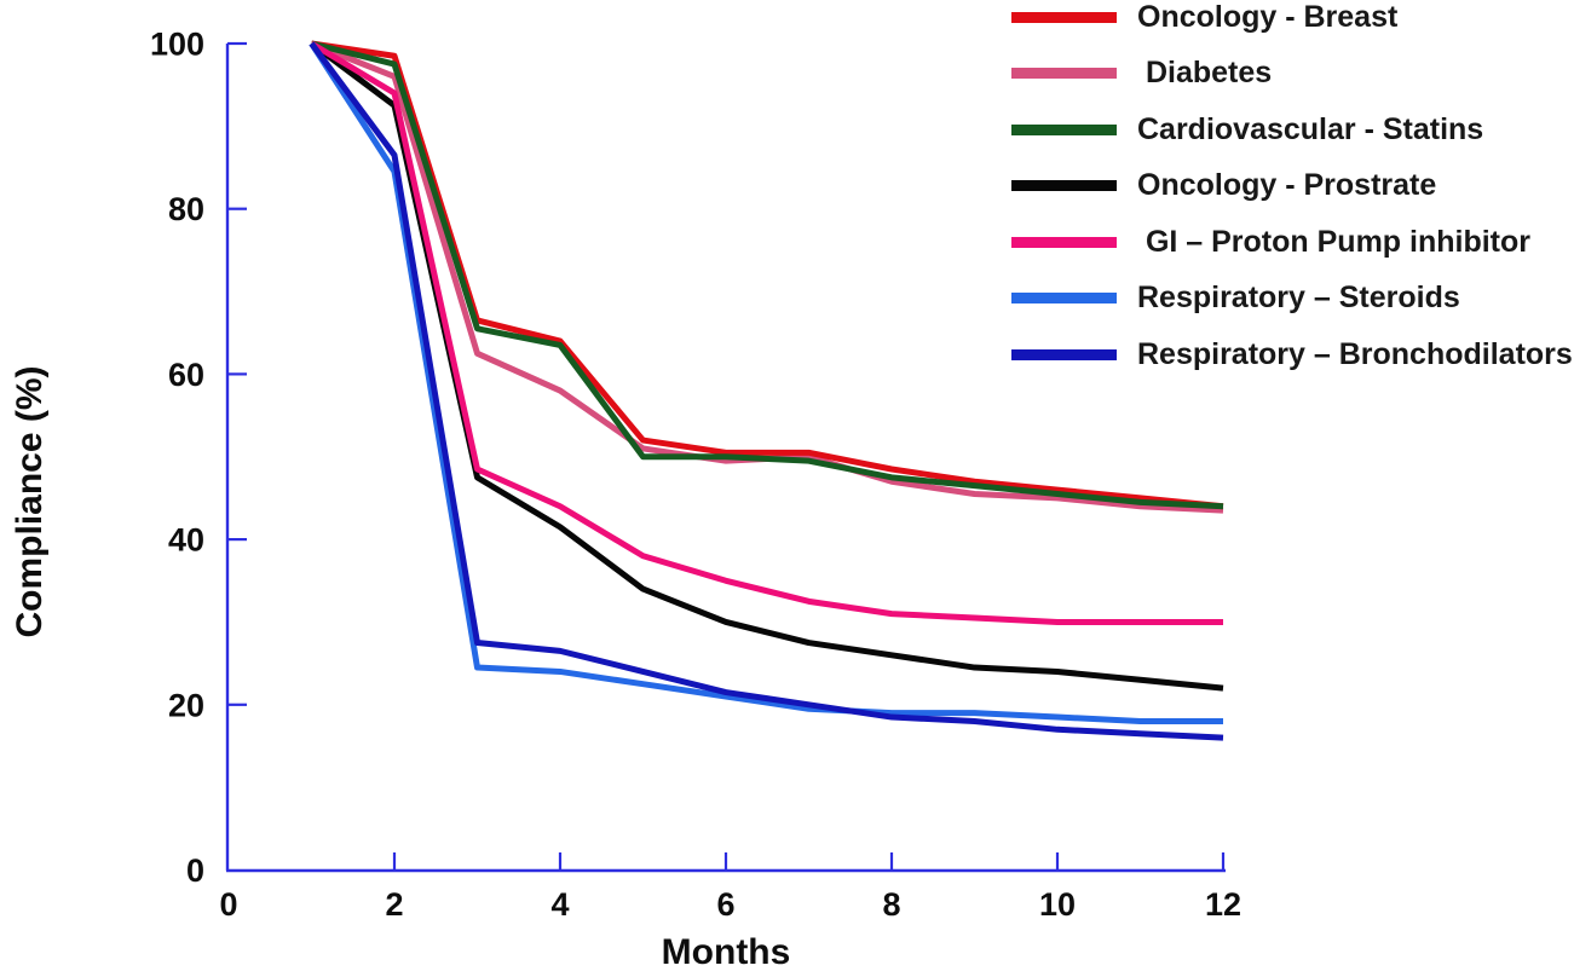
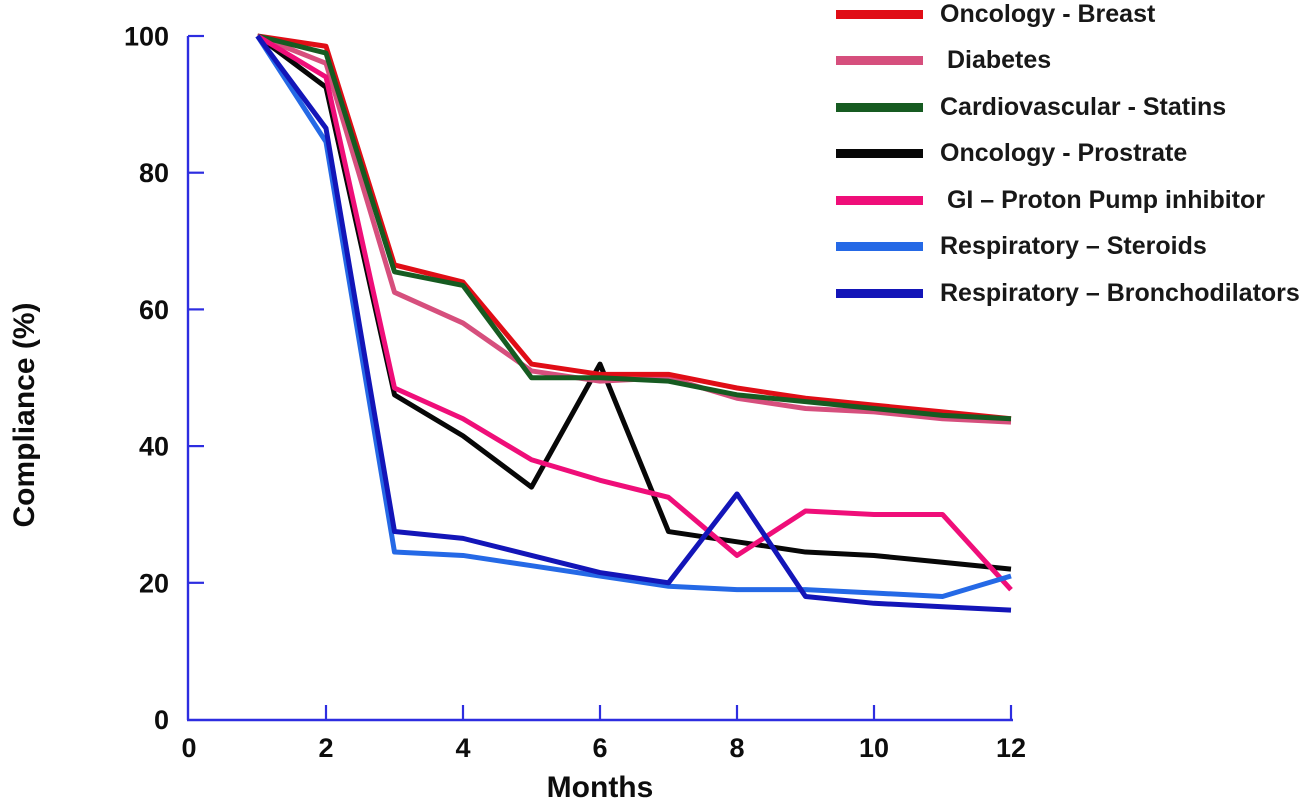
Oncology - Prostrate/6: 30 -> 52
GI – Proton Pump inhibitor/8: 31 -> 24
Respiratory – Bronchodilators/8: 18 -> 33
GI – Proton Pump inhibitor/12: 30 -> 19
Respiratory – Steroids/12: 18 -> 21
